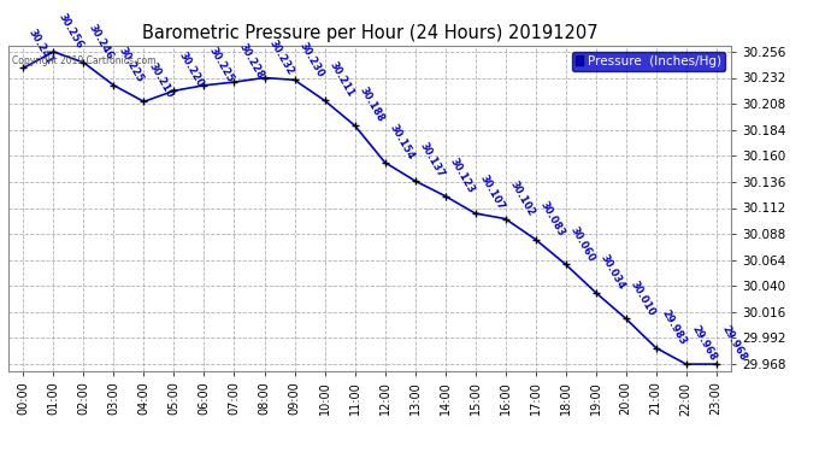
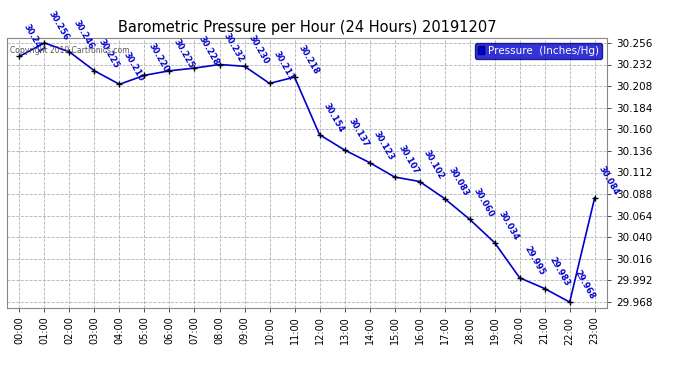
11:00: 30.188 -> 30.218
20:00: 30.010 -> 29.995
23:00: 29.968 -> 30.084
